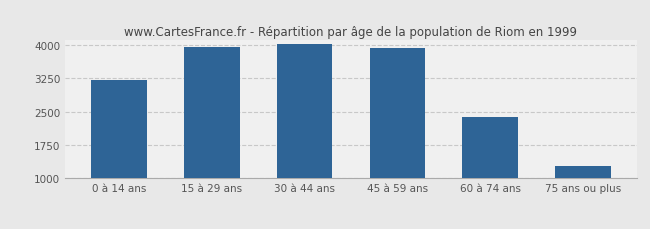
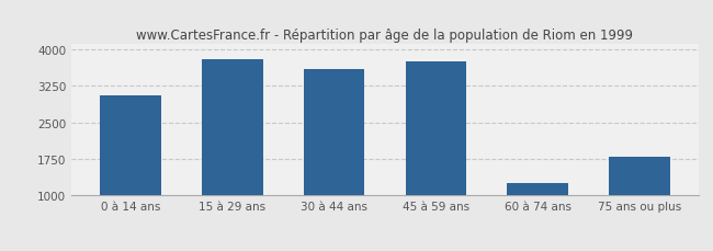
0 à 14 ans: 3200 -> 3050
15 à 29 ans: 3950 -> 3800
30 à 44 ans: 4010 -> 3600
45 à 59 ans: 3930 -> 3750
60 à 74 ans: 2380 -> 1250
75 ans ou plus: 1280 -> 1800
